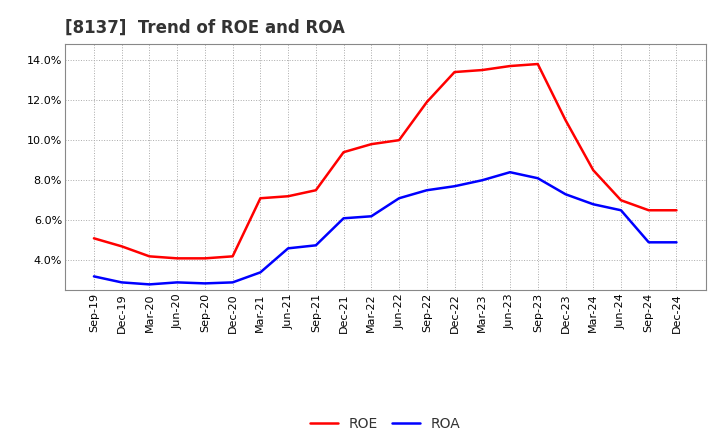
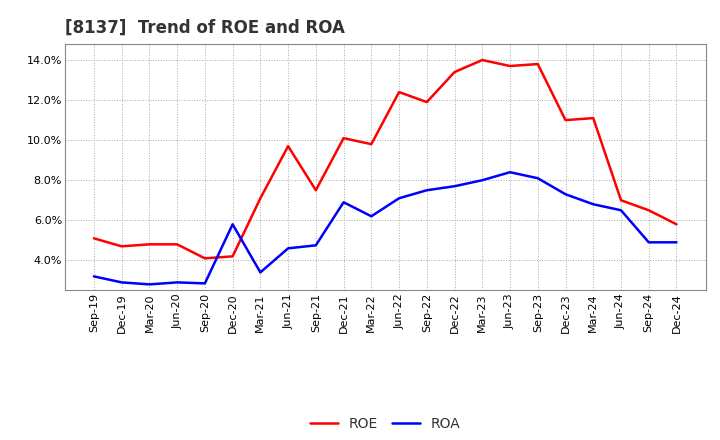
ROE/Mar-20: 4.2% -> 4.8%
ROE/Jun-20: 4.1% -> 4.8%
ROA/Dec-20: 2.90% -> 5.80%
ROE/Jun-21: 7.2% -> 9.7%
ROE/Dec-21: 9.4% -> 10.1%
ROA/Dec-21: 6.10% -> 6.90%
ROE/Jun-22: 10.0% -> 12.4%
ROE/Mar-23: 13.5% -> 14.0%
ROE/Mar-24: 8.5% -> 11.1%
ROE/Dec-24: 6.5% -> 5.8%
